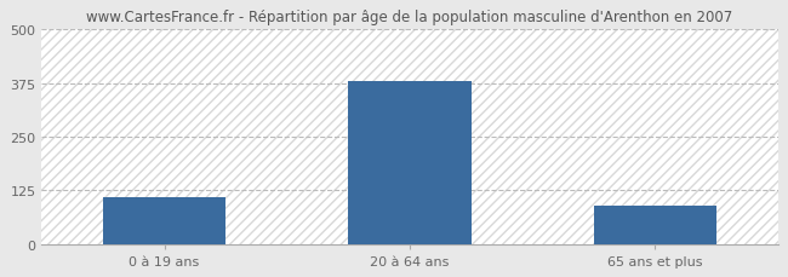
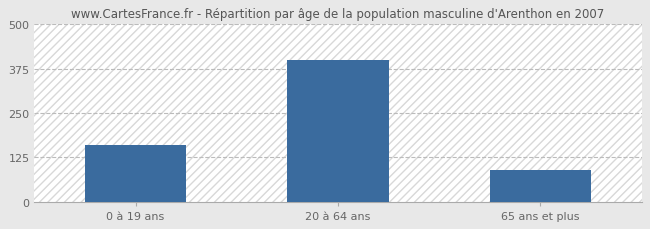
0 à 19 ans: 110 -> 160
20 à 64 ans: 380 -> 400
